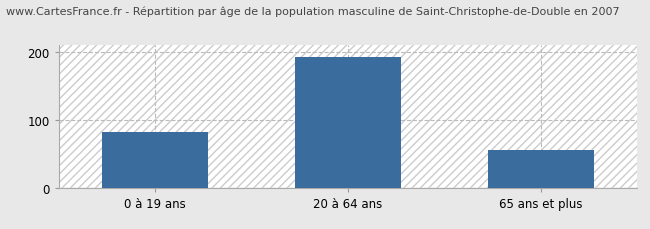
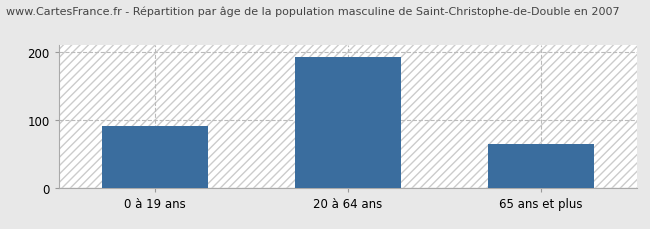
0 à 19 ans: 82 -> 90
65 ans et plus: 55 -> 64
